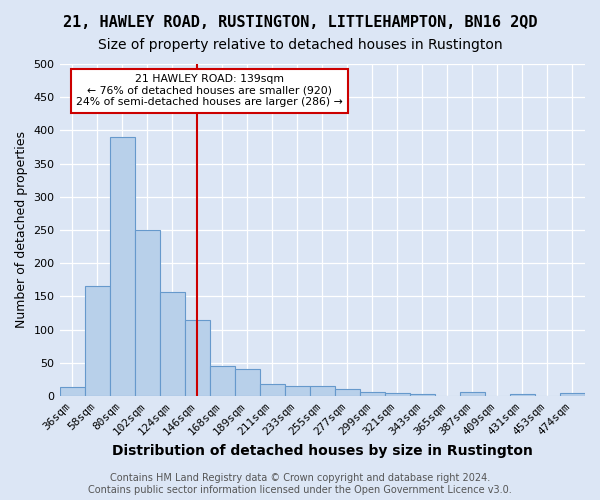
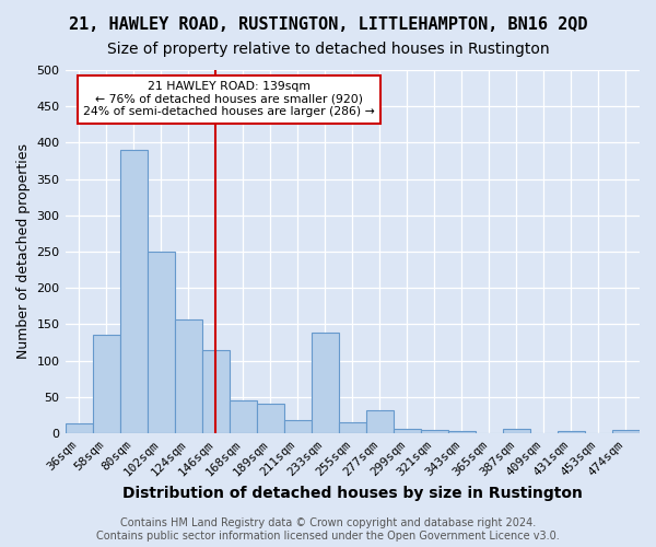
58sqm: 165 -> 136
233sqm: 15 -> 138
277sqm: 10 -> 32
